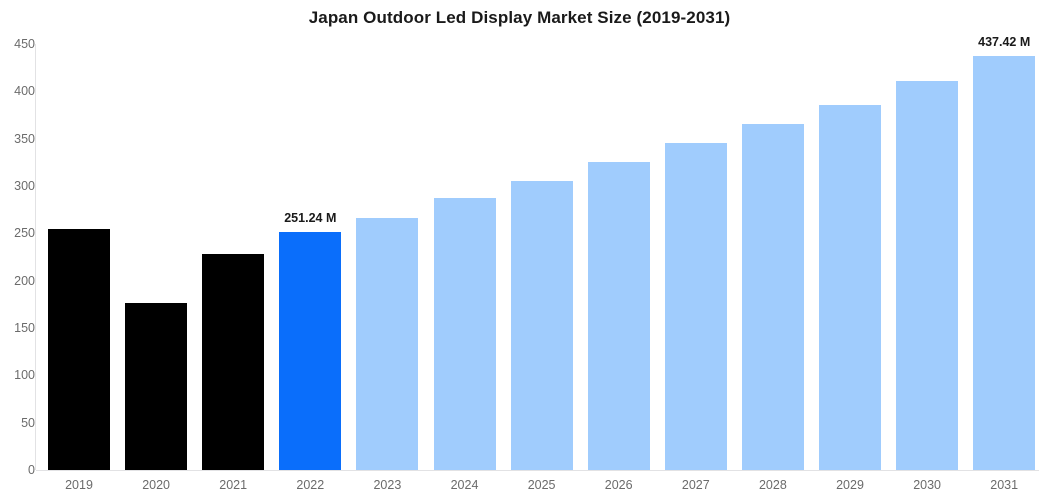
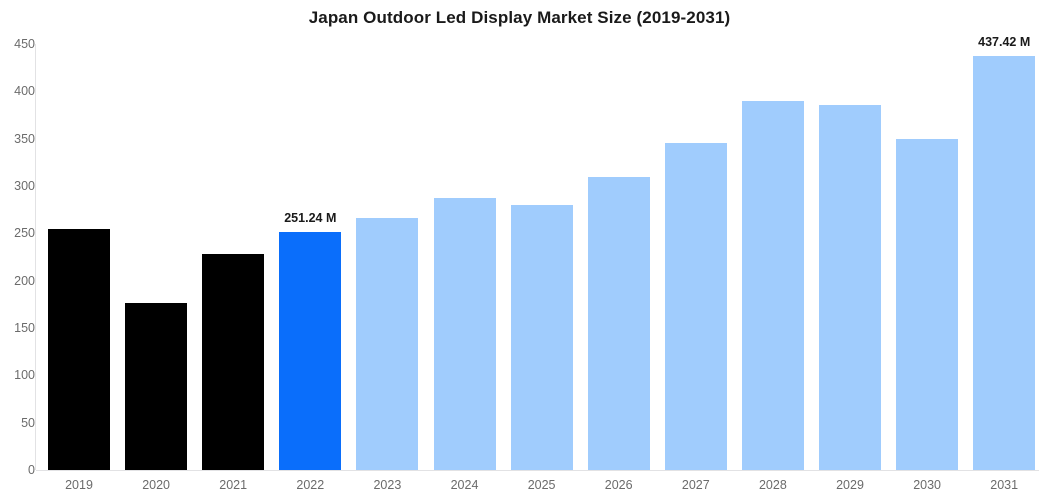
2025: 300 -> 280
2026: 320 -> 310
2028: 360 -> 390
2030: 410 -> 350
